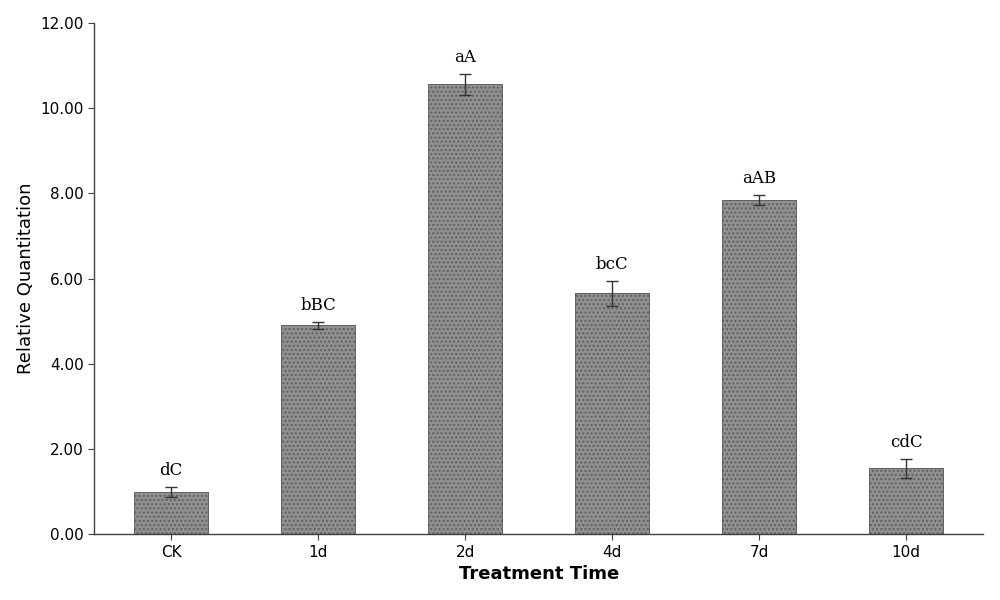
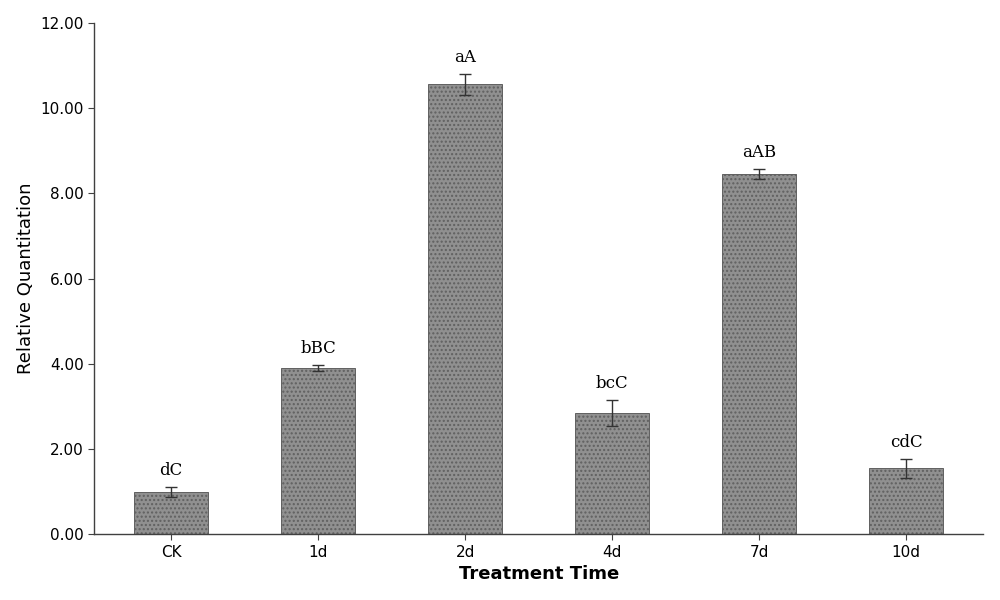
1d: 4.90 -> 3.90
4d: 5.65 -> 2.85
7d: 7.85 -> 8.45
